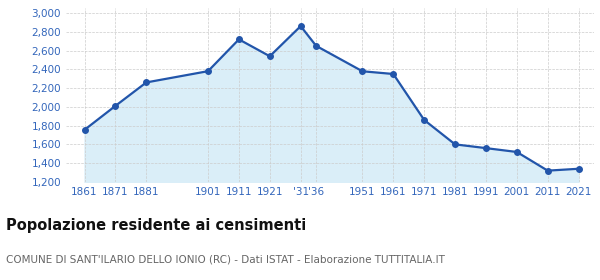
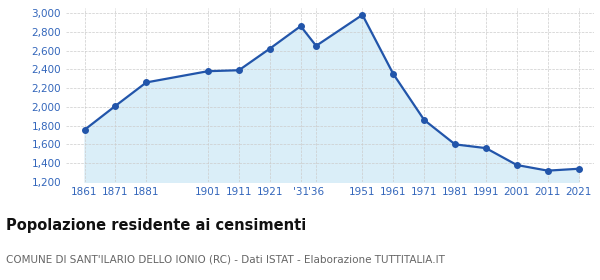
1911: 2,720 -> 2,390
1921: 2,540 -> 2,620
1951: 2,380 -> 2,980
2001: 1,520 -> 1,380
